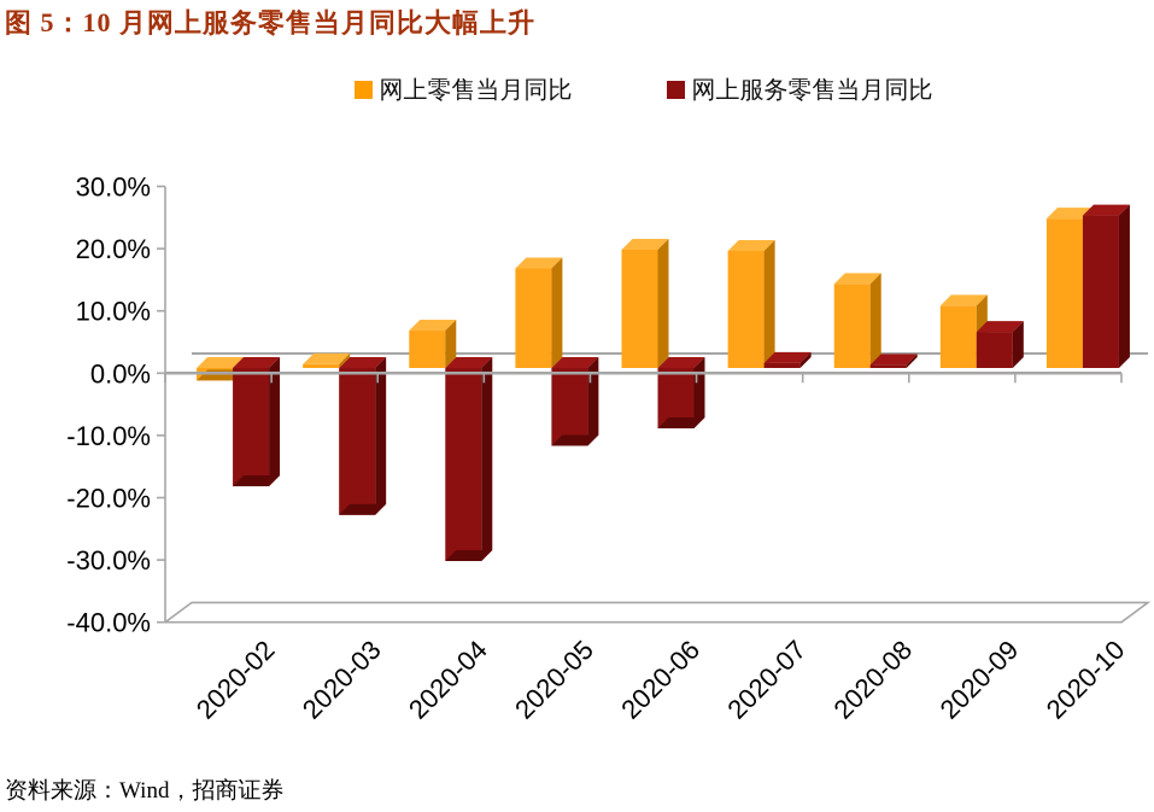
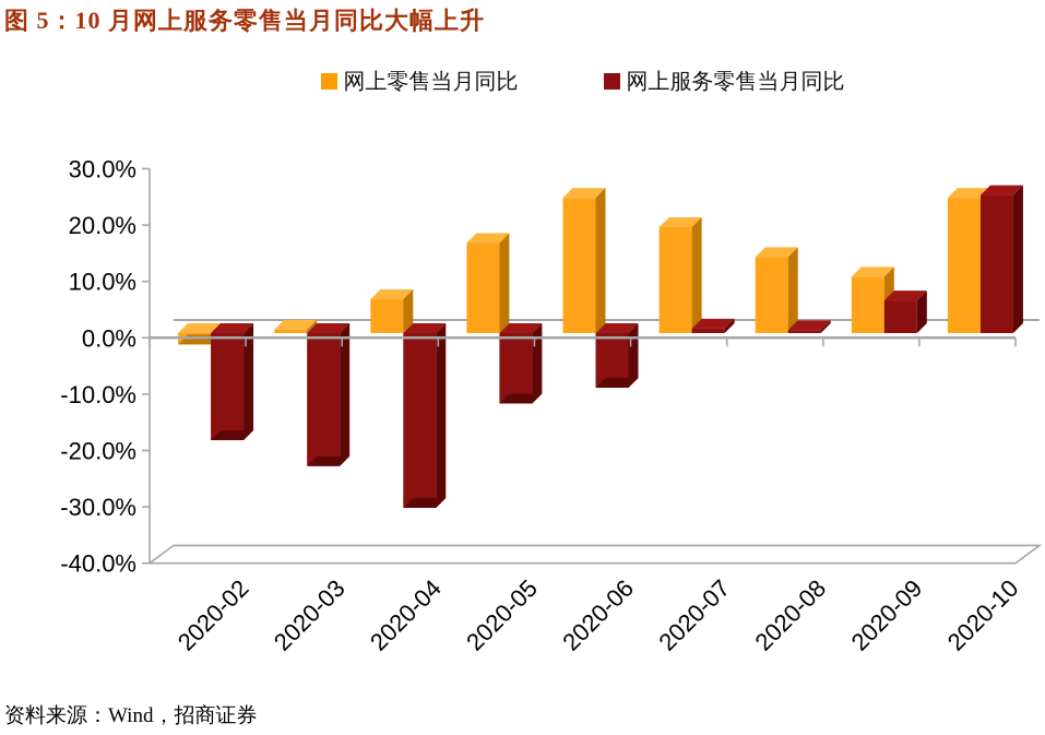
网上零售当月同比/2020-06: 19% -> 24%
